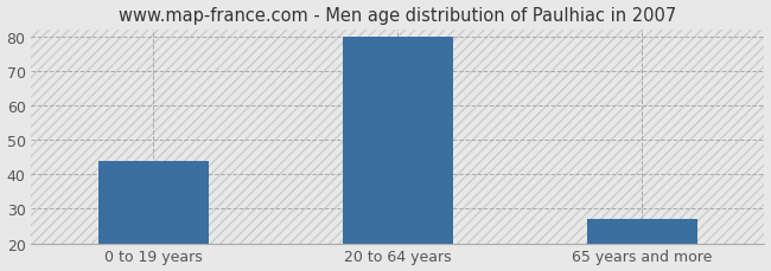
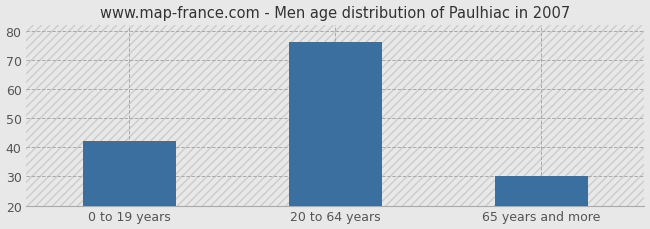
0 to 19 years: 44 -> 42
20 to 64 years: 80 -> 76
65 years and more: 27 -> 30
